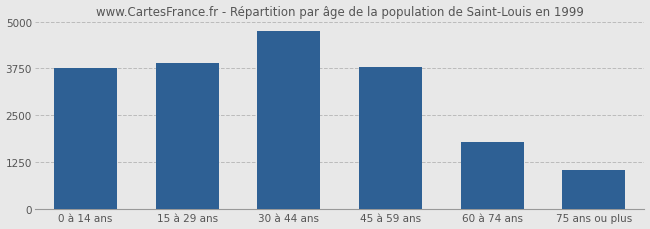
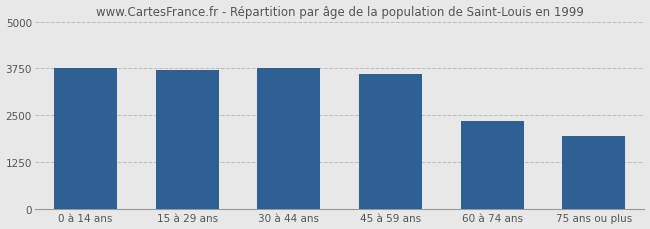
15 à 29 ans: 3900 -> 3700
30 à 44 ans: 4750 -> 3750
45 à 59 ans: 3800 -> 3600
60 à 74 ans: 1800 -> 2350
75 ans ou plus: 1050 -> 1950
